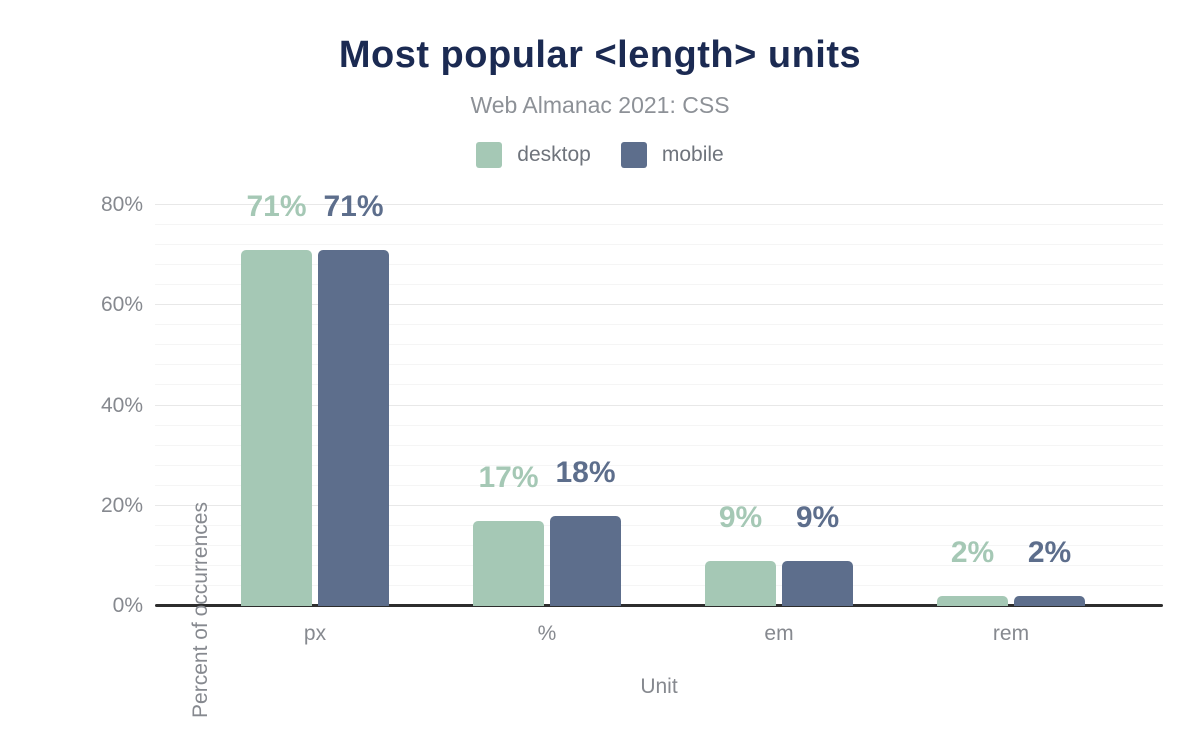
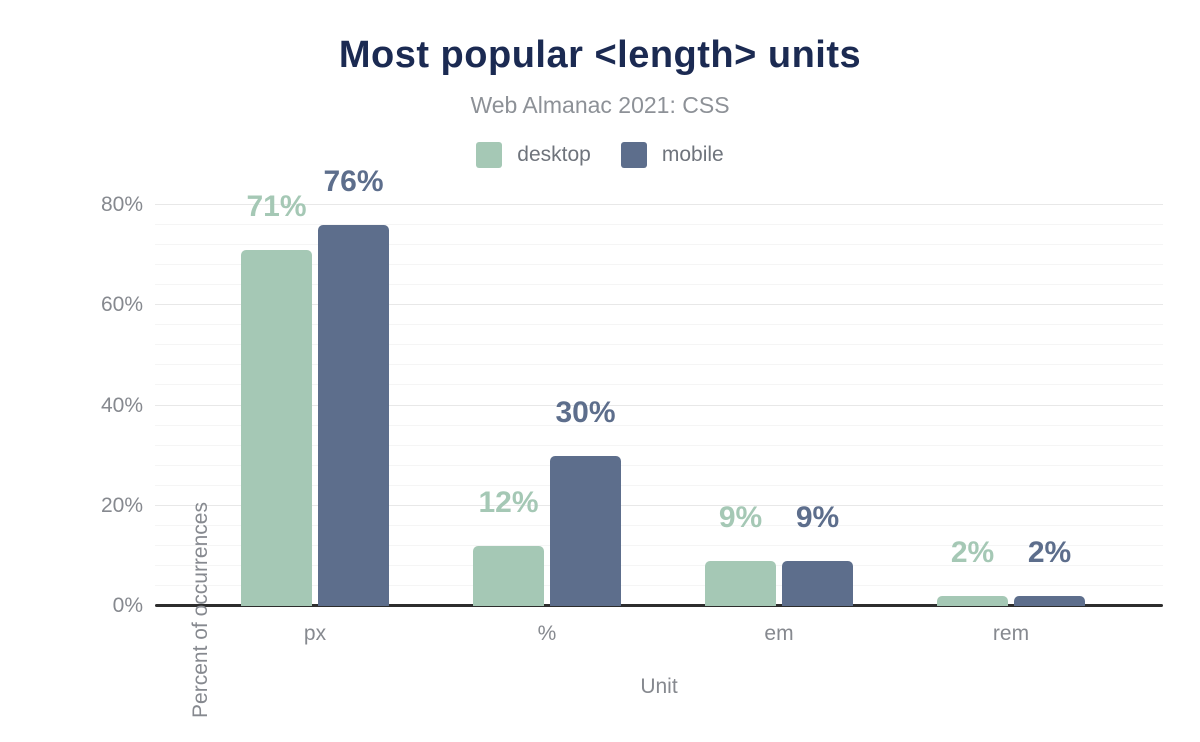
mobile/px: 71% -> 76%
desktop/%: 17% -> 12%
mobile/%: 18% -> 30%
